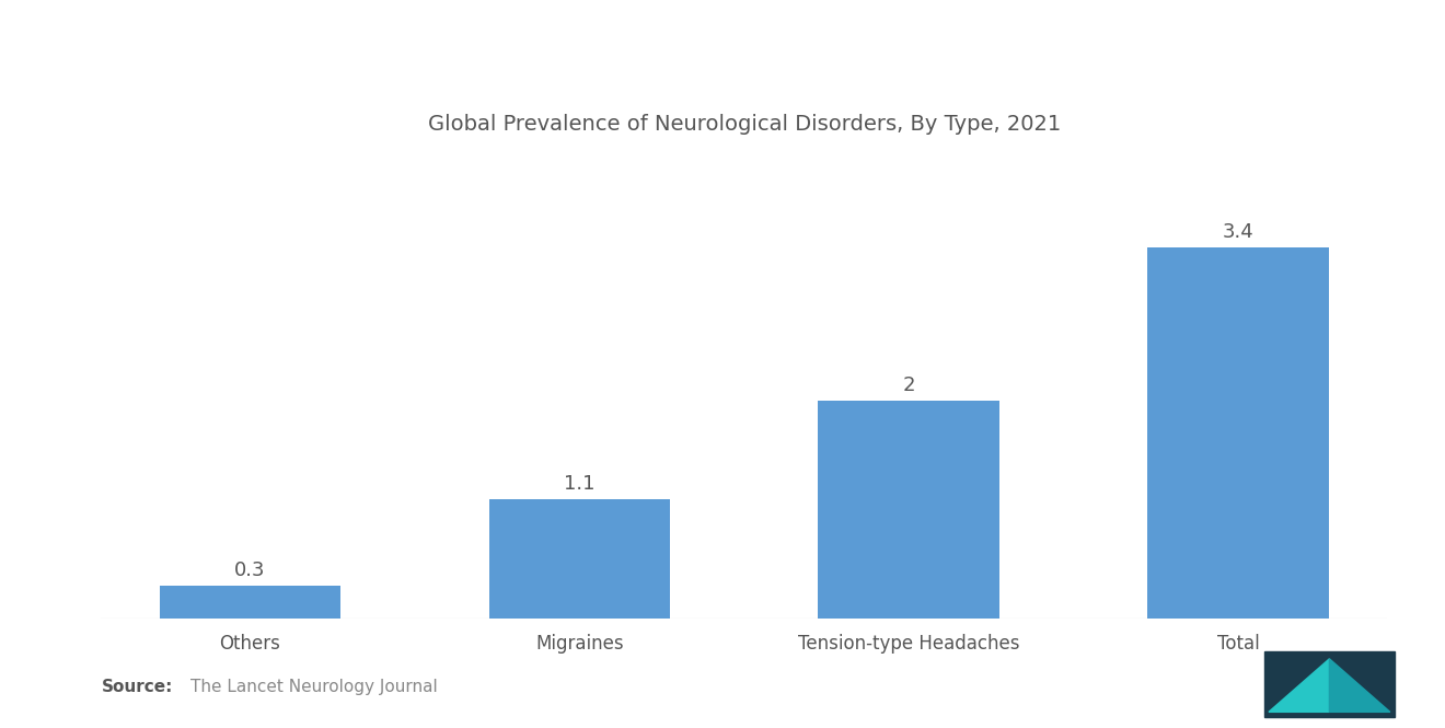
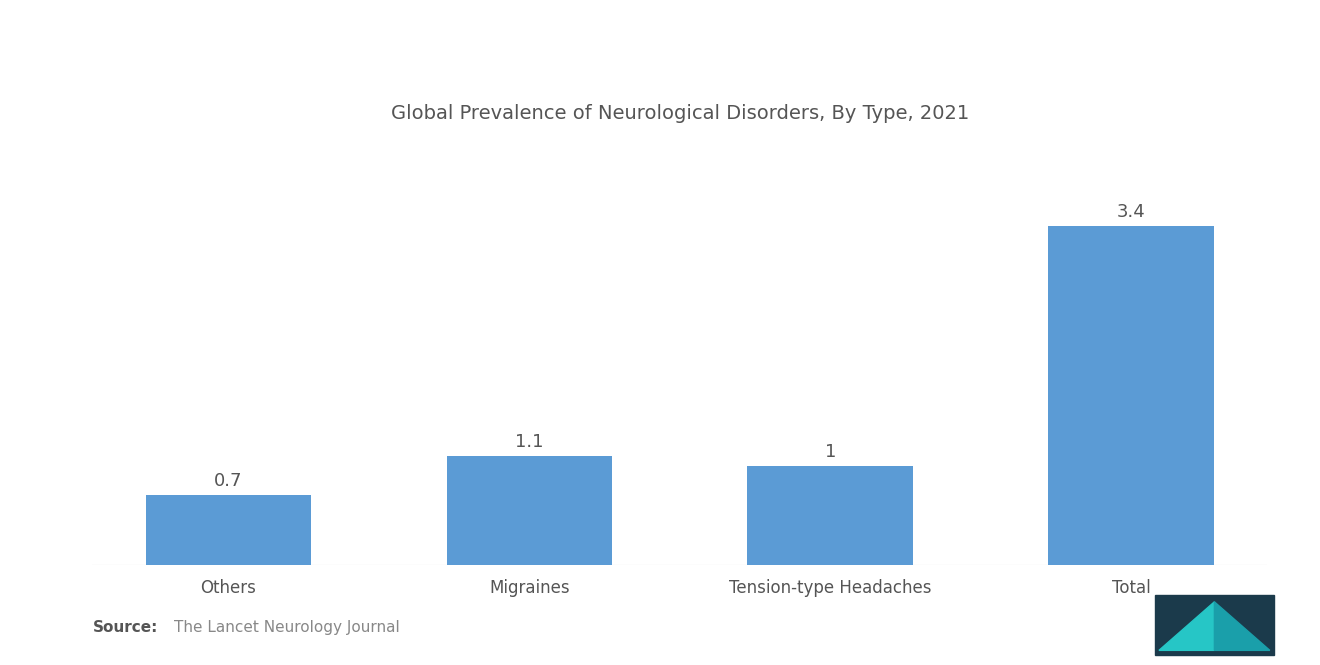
Others: 0.3 -> 0.7
Tension-type Headaches: 2 -> 1
